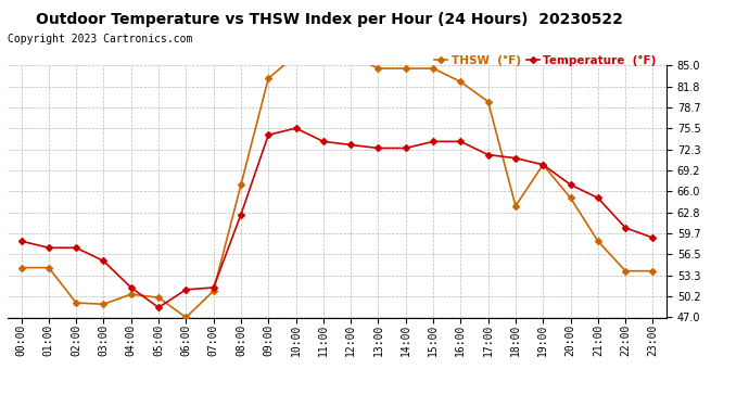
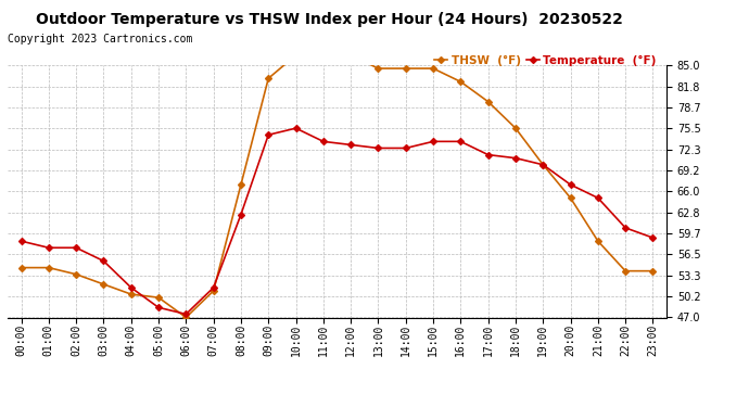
THSW (°F)/02:00: 49.2 -> 53.5
THSW (°F)/03:00: 49.0 -> 52.0
Temperature (°F)/06:00: 51.2 -> 47.5
THSW (°F)/18:00: 63.8 -> 75.5
